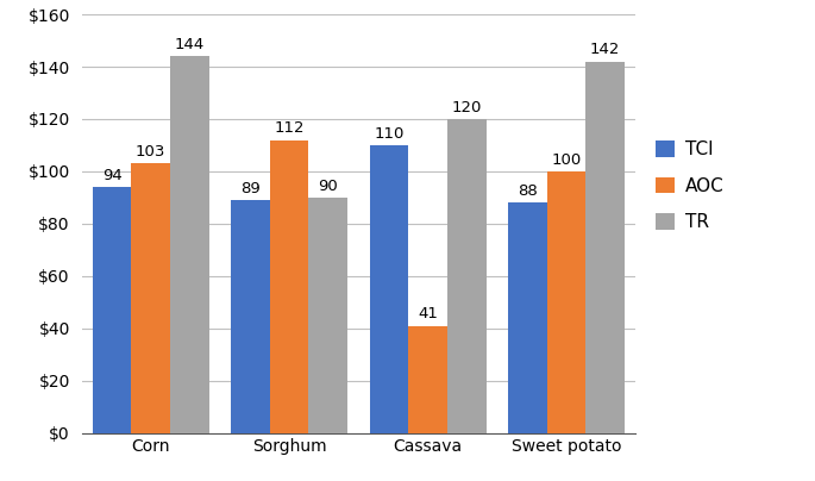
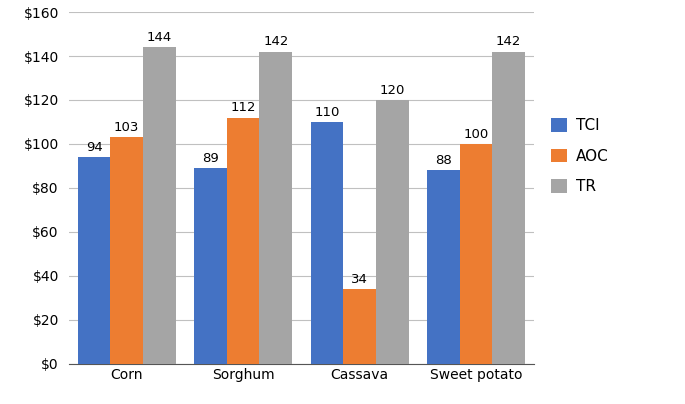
TR/Sorghum: 90 -> 142
AOC/Cassava: 41 -> 34
